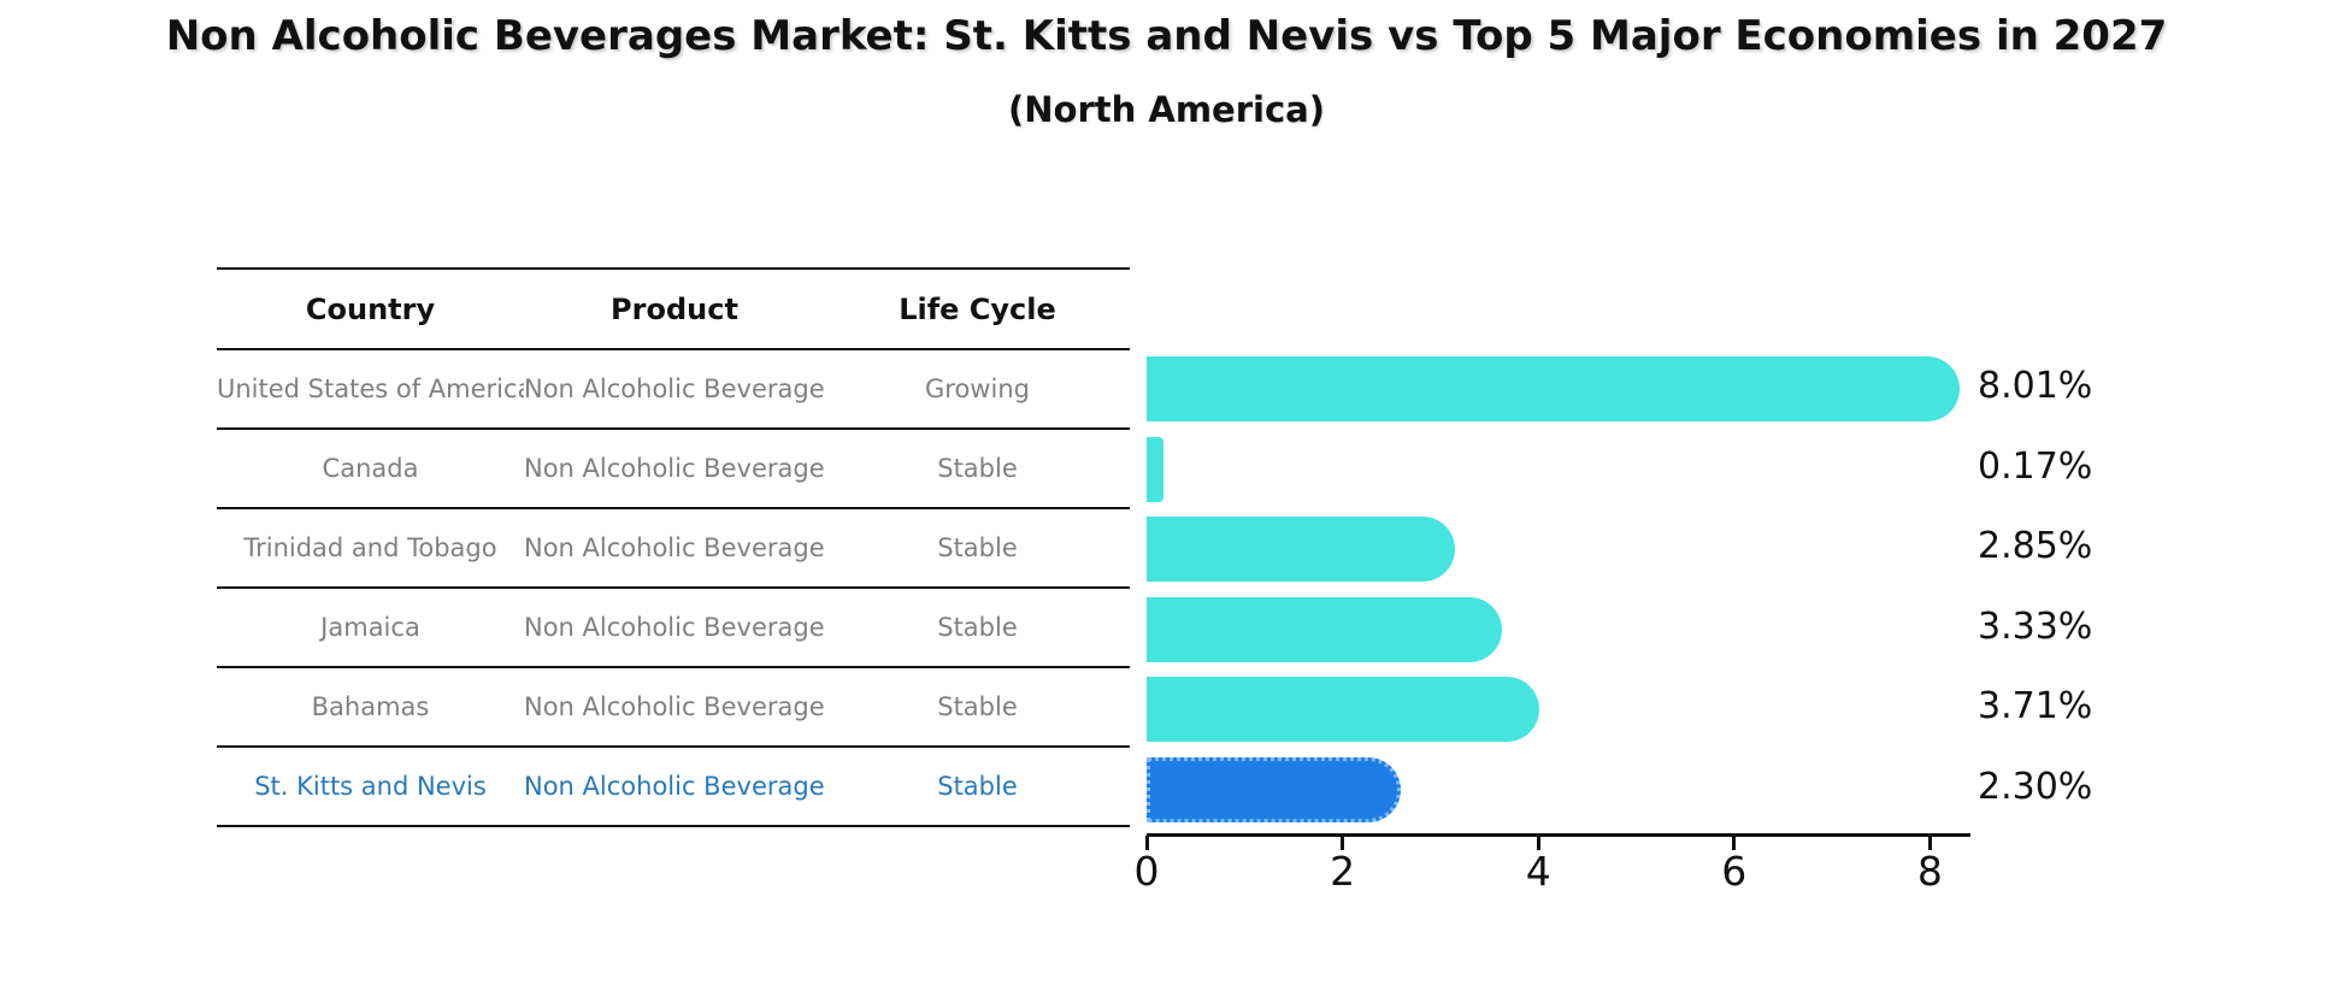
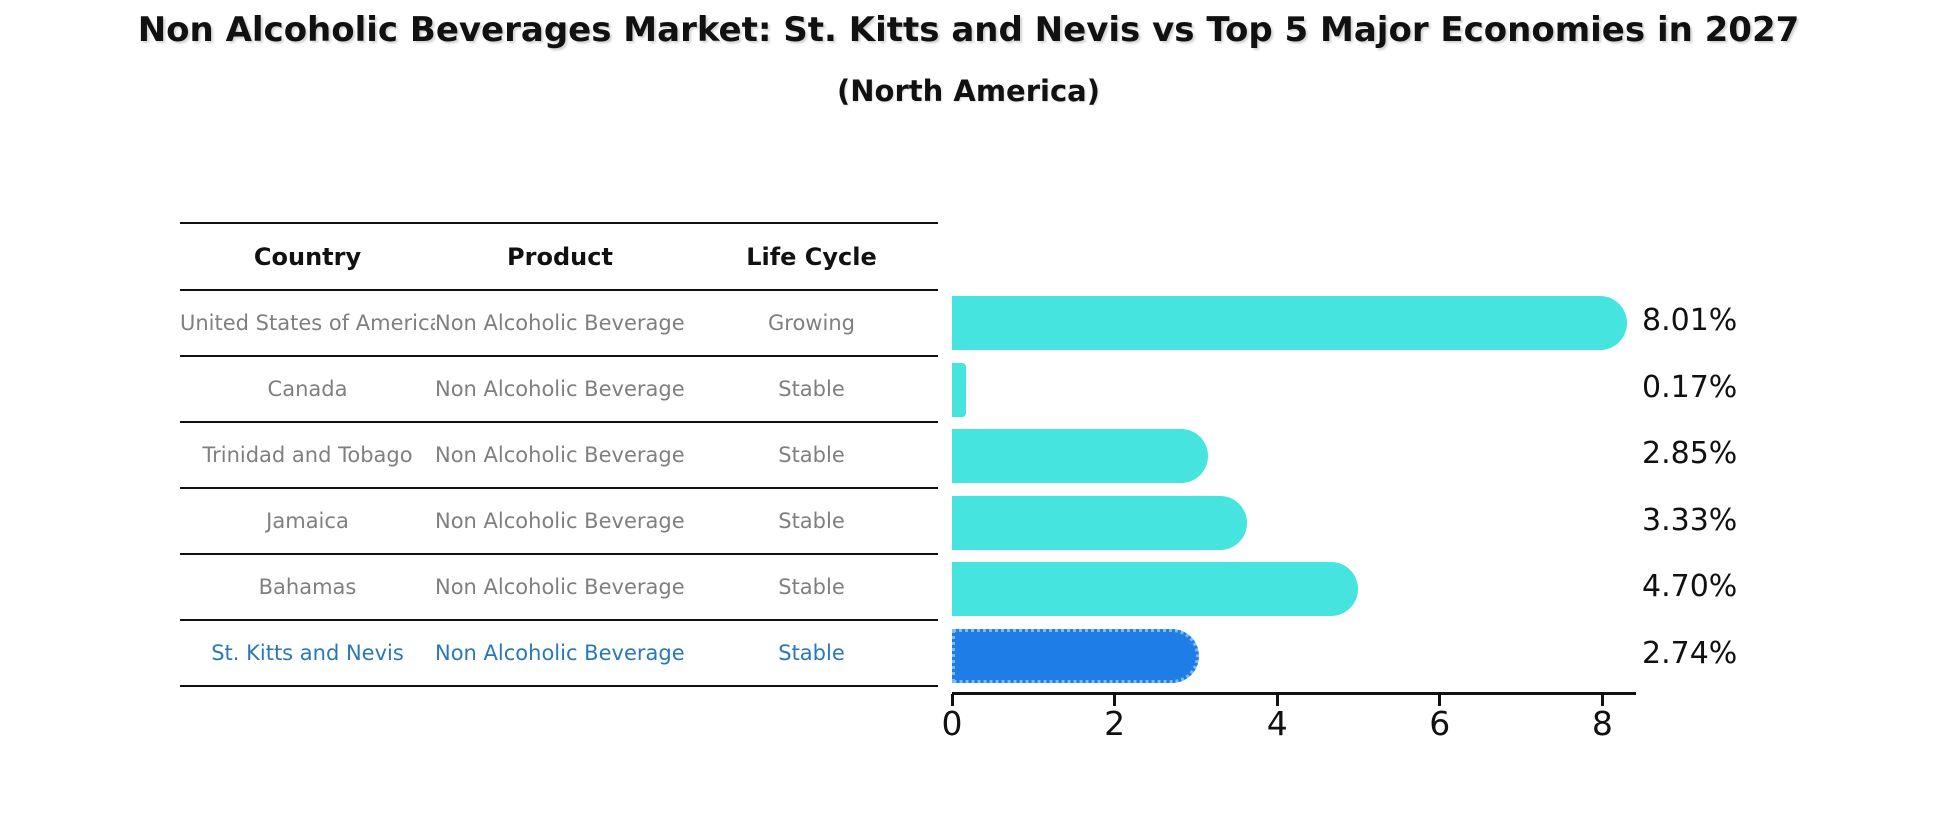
Bahamas: 3.71% -> 4.70%
St. Kitts and Nevis: 2.30% -> 2.74%
